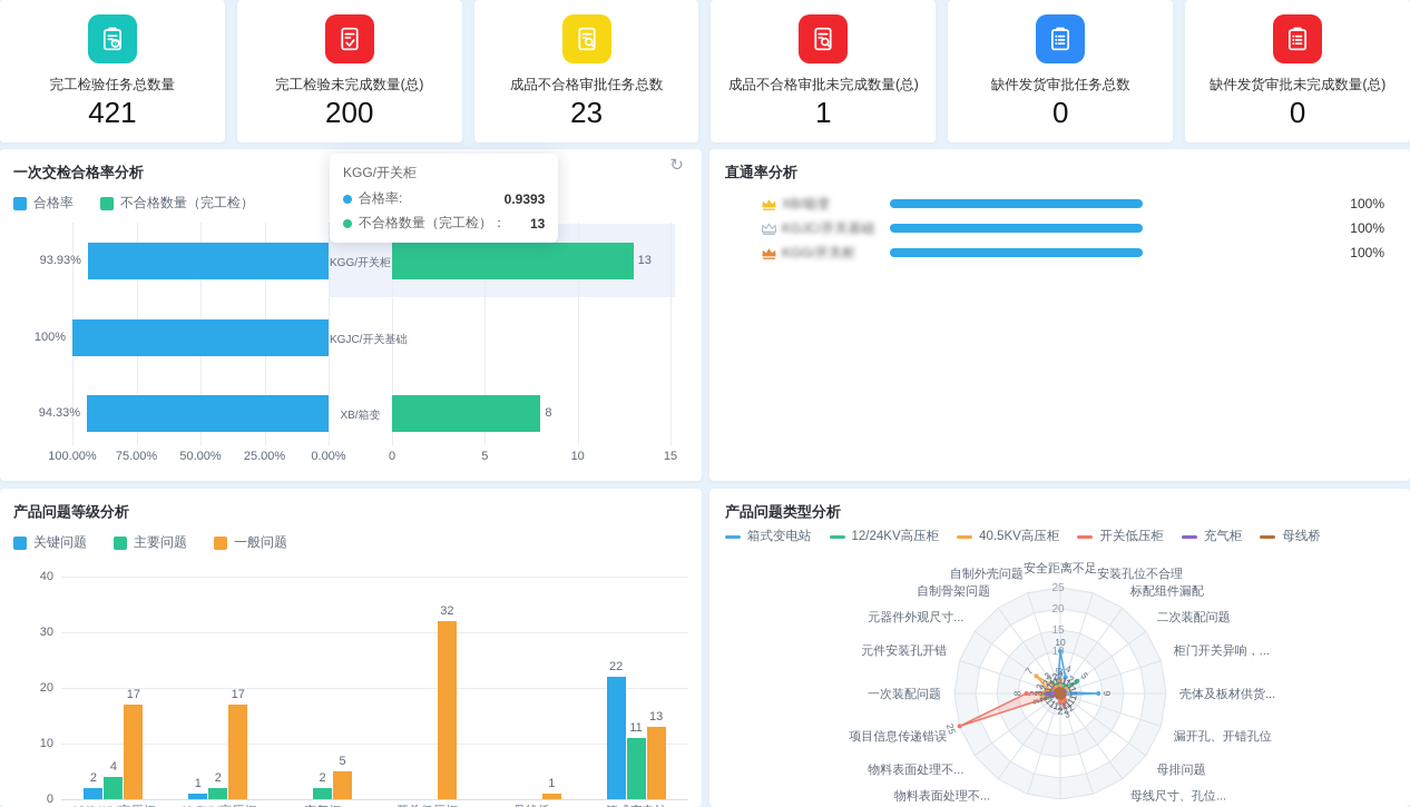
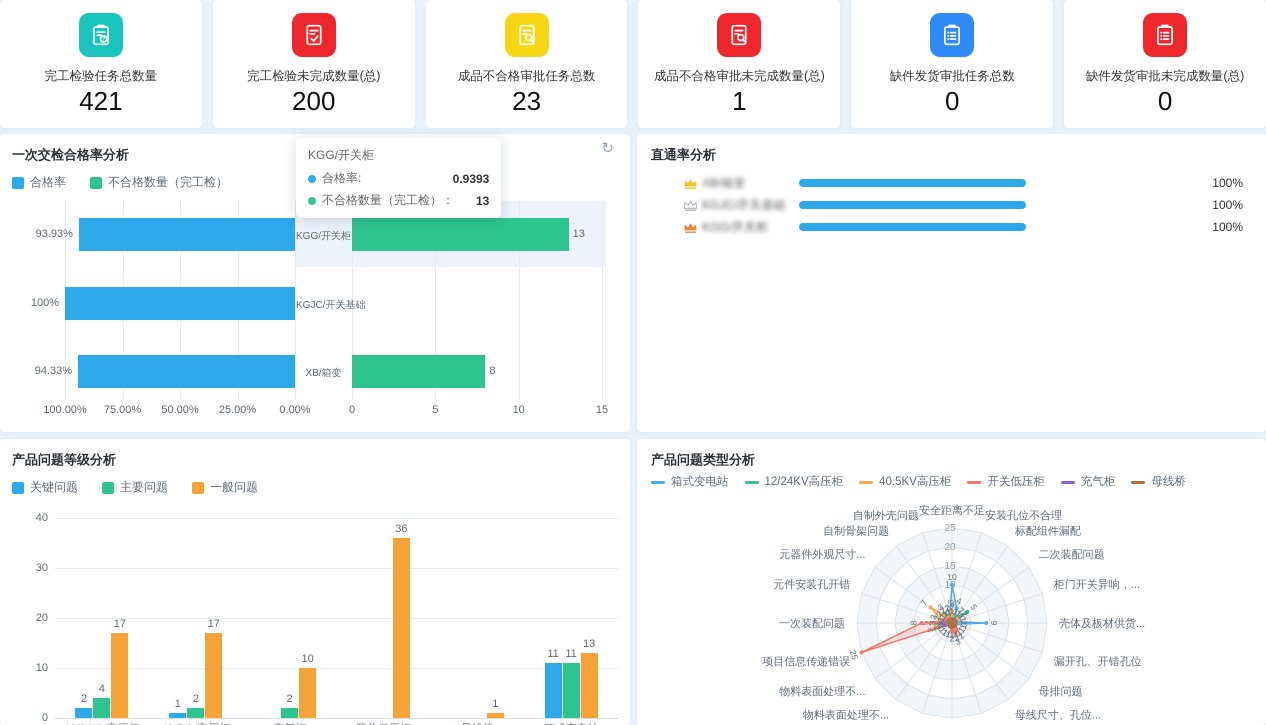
产品问题等级分析/一般问题/充气柜: 5 -> 10
产品问题等级分析/一般问题/开关低压柜: 32 -> 36
产品问题等级分析/关键问题/箱式变电站: 22 -> 11
